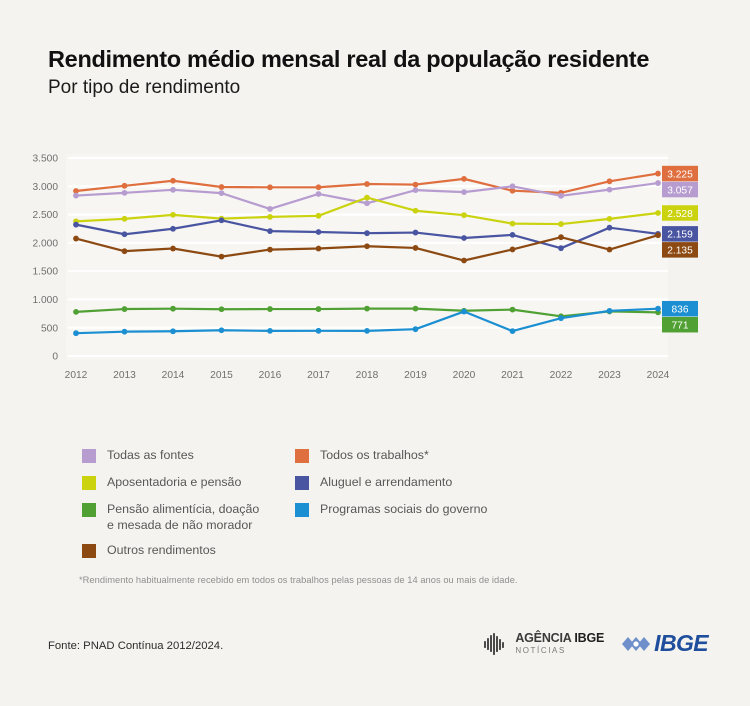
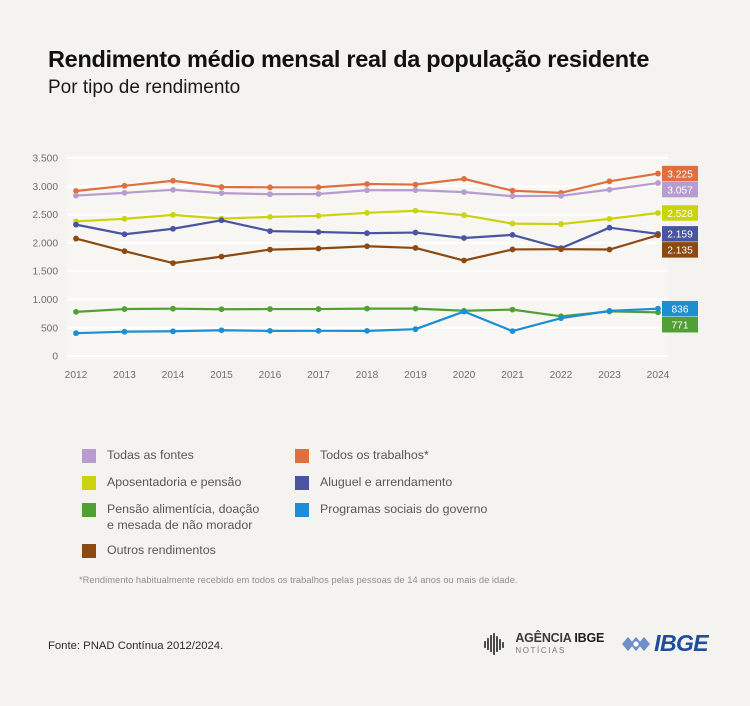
Outros rendimentos/2014: 1900 -> 1600
Todas as fontes/2016: 2600 -> 2900
Todas as fontes/2018: 2700 -> 2900
Aposentadoria e pensão/2018: 2800 -> 2500
Todas as fontes/2021: 3000 -> 2800
Outros rendimentos/2022: 2100 -> 1900
